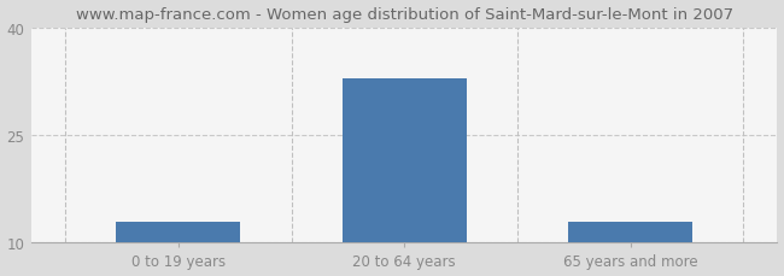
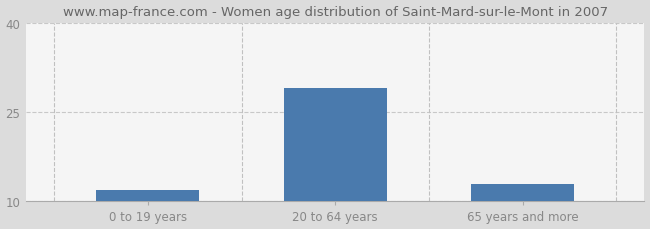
0 to 19 years: 13 -> 12
20 to 64 years: 33 -> 29
